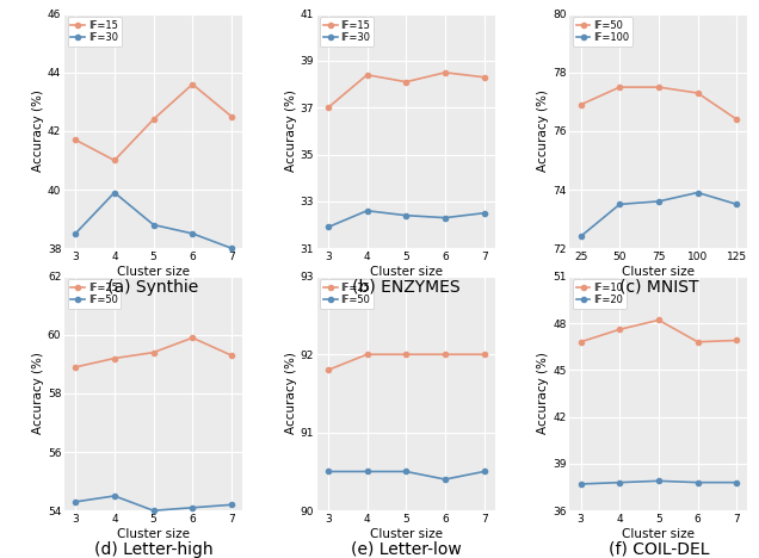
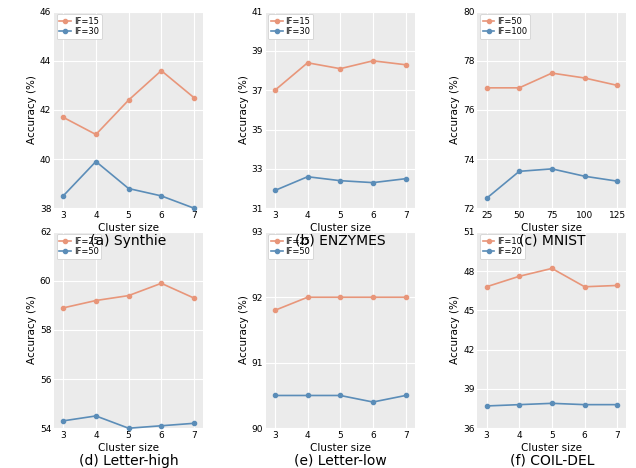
IF=50/50: 77.5 -> 76.9
IF=100/100: 73.9 -> 73.3
IF=50/125: 76.4 -> 77.0
IF=100/125: 73.5 -> 73.1
